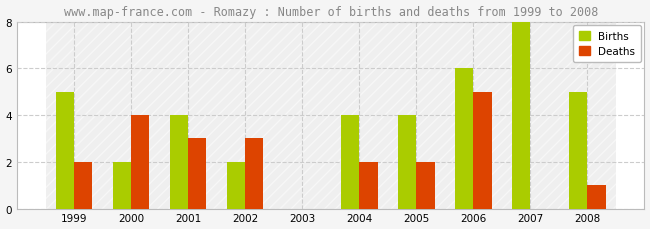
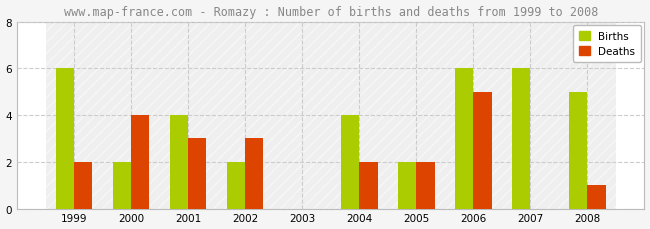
Births/1999: 5 -> 6
Births/2005: 4 -> 2
Births/2007: 8 -> 6
